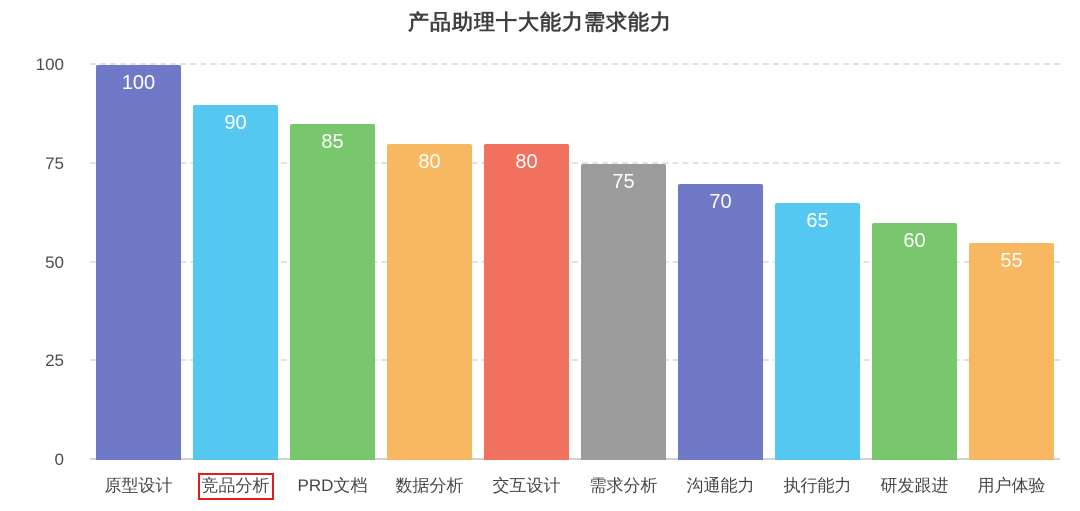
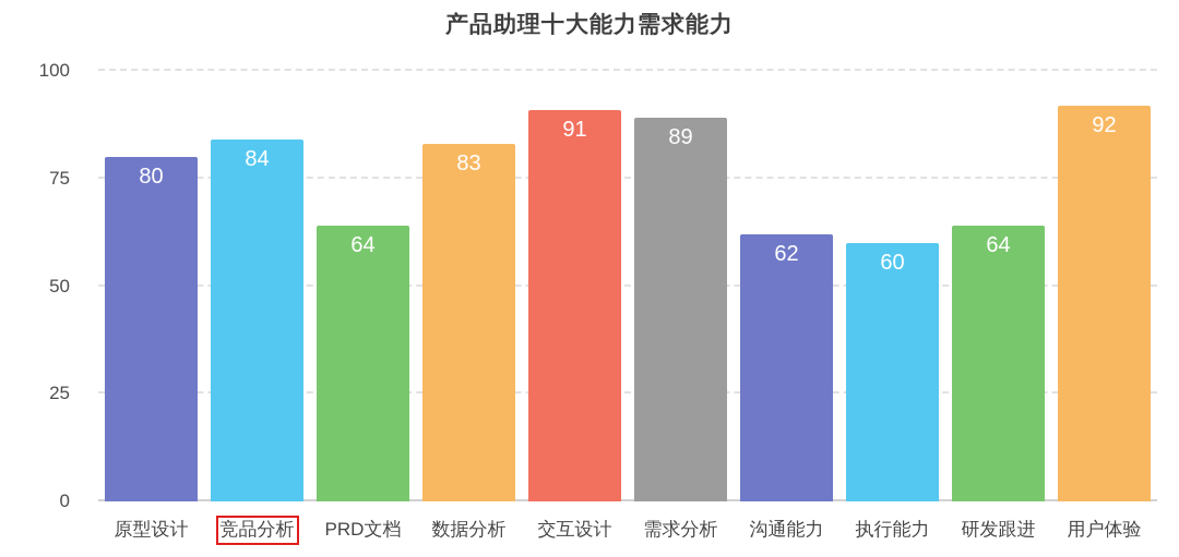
原型设计: 100 -> 80
竞品分析: 90 -> 84
PRD文档: 85 -> 64
数据分析: 80 -> 83
交互设计: 80 -> 91
需求分析: 75 -> 89
沟通能力: 70 -> 62
执行能力: 65 -> 60
研发跟进: 60 -> 64
用户体验: 55 -> 92
